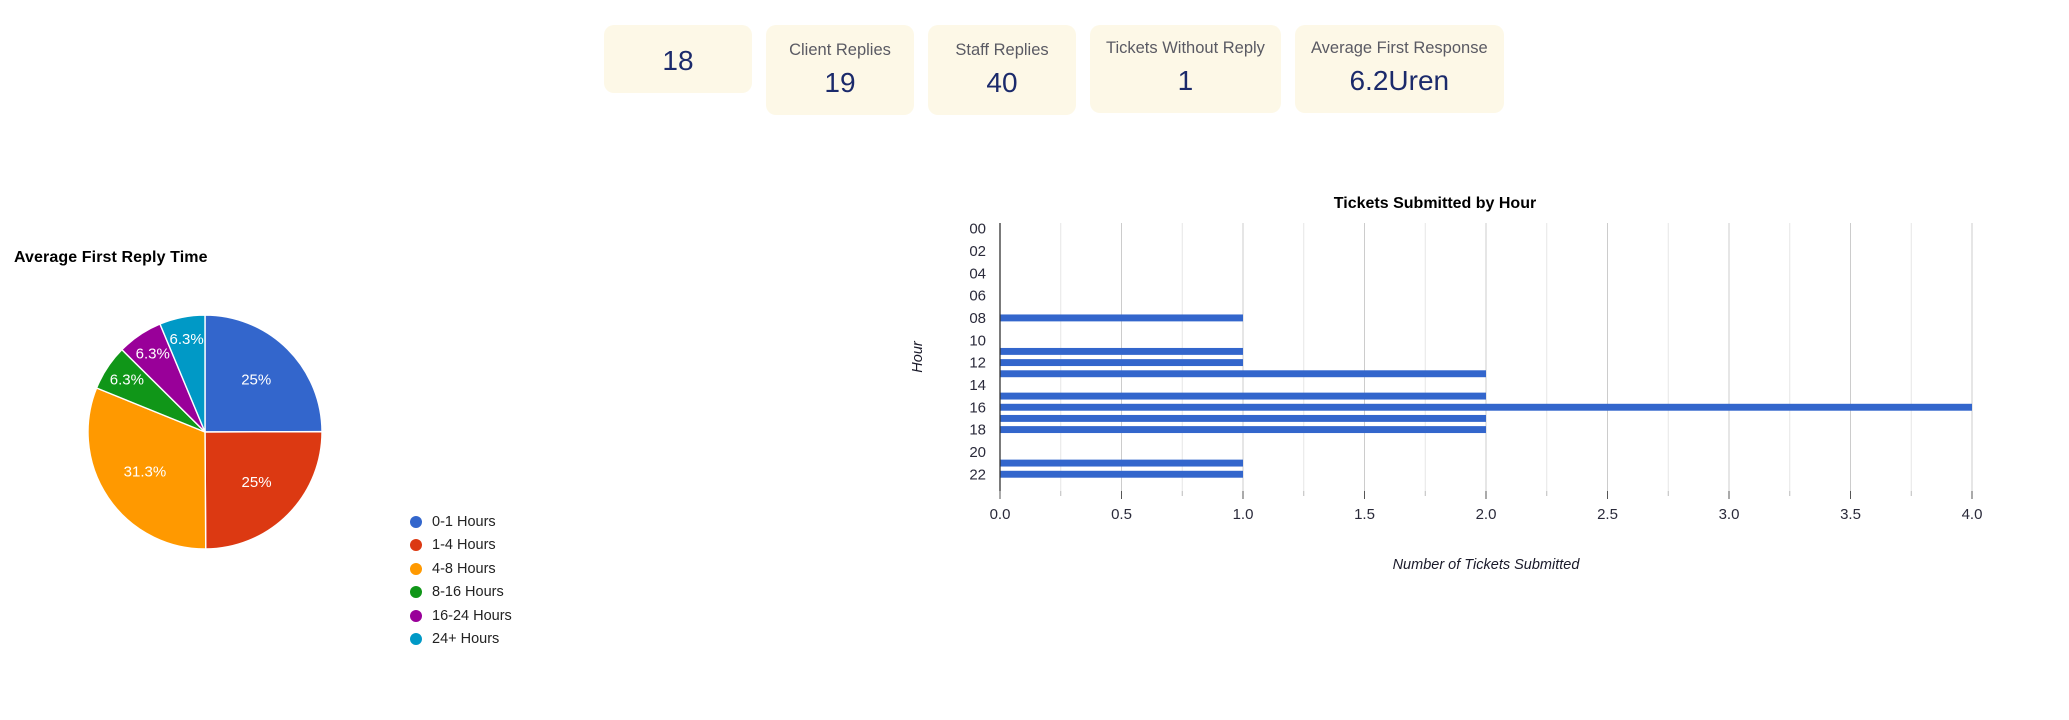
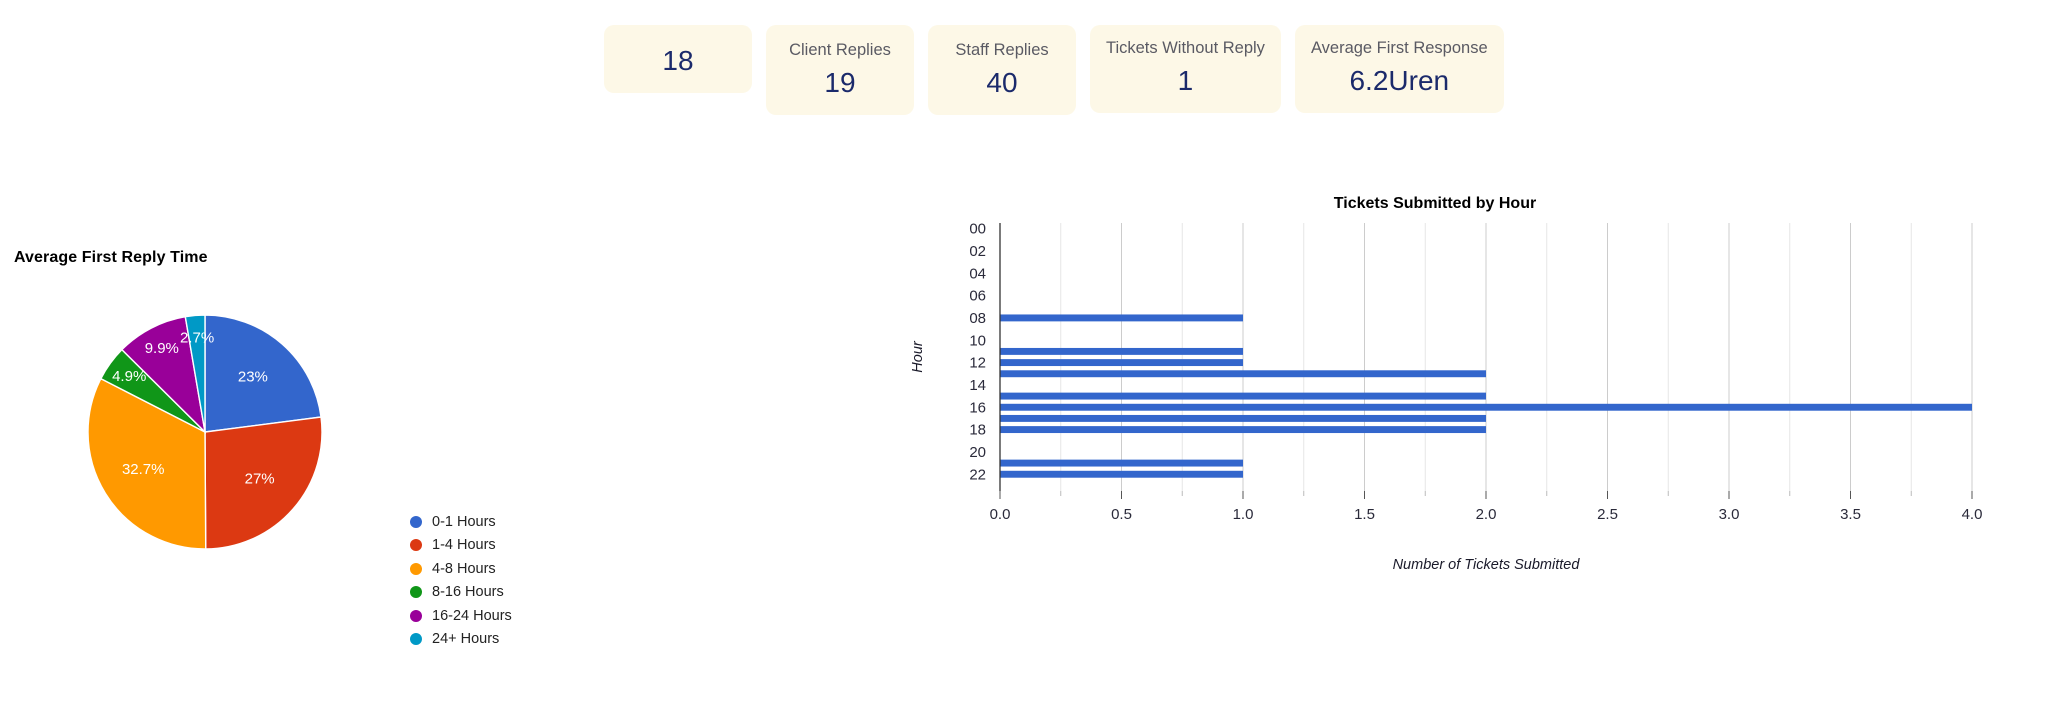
Average First Reply Time/0-1 Hours: 25% -> 23%
Average First Reply Time/1-4 Hours: 25% -> 27%
Average First Reply Time/4-8 Hours: 31.3% -> 32.7%
Average First Reply Time/8-16 Hours: 6.3% -> 4.9%
Average First Reply Time/16-24 Hours: 6.3% -> 9.9%
Average First Reply Time/24+ Hours: 6.3% -> 2.7%
